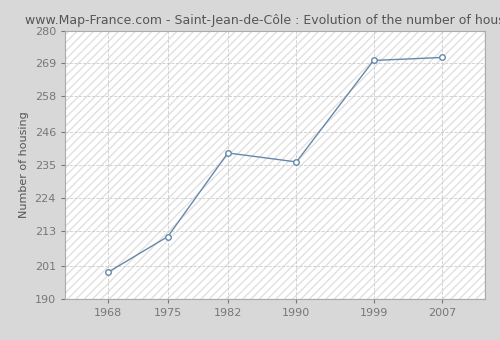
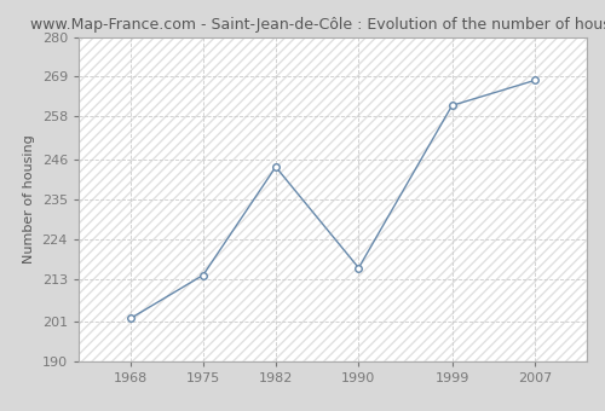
1968: 199 -> 202
1975: 211 -> 214
1982: 239 -> 244
1990: 236 -> 216
1999: 270 -> 261
2007: 271 -> 268
